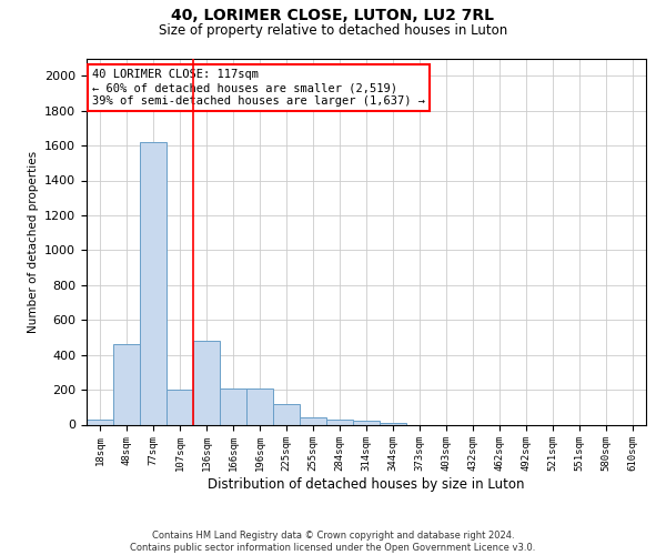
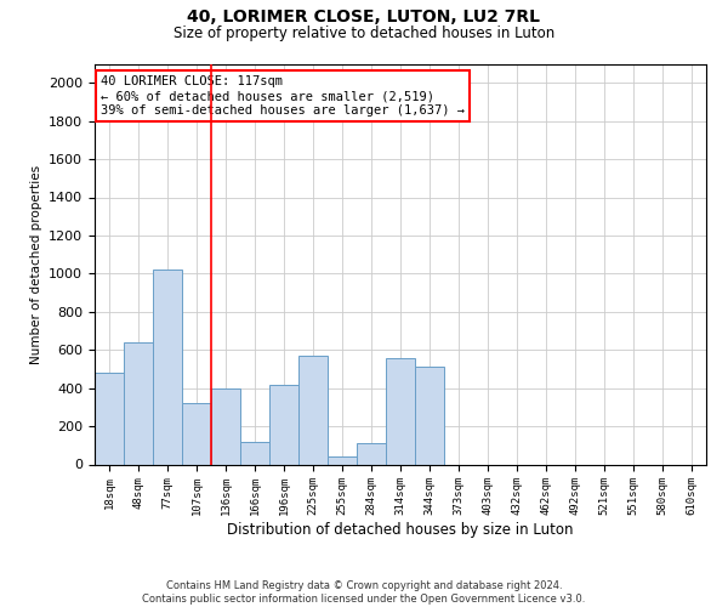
18sqm: 30 -> 480
48sqm: 460 -> 640
77sqm: 1620 -> 1020
107sqm: 200 -> 320
136sqm: 480 -> 400
166sqm: 210 -> 120
196sqm: 210 -> 420
225sqm: 120 -> 570
284sqm: 30 -> 110
314sqm: 20 -> 560
344sqm: 10 -> 510
